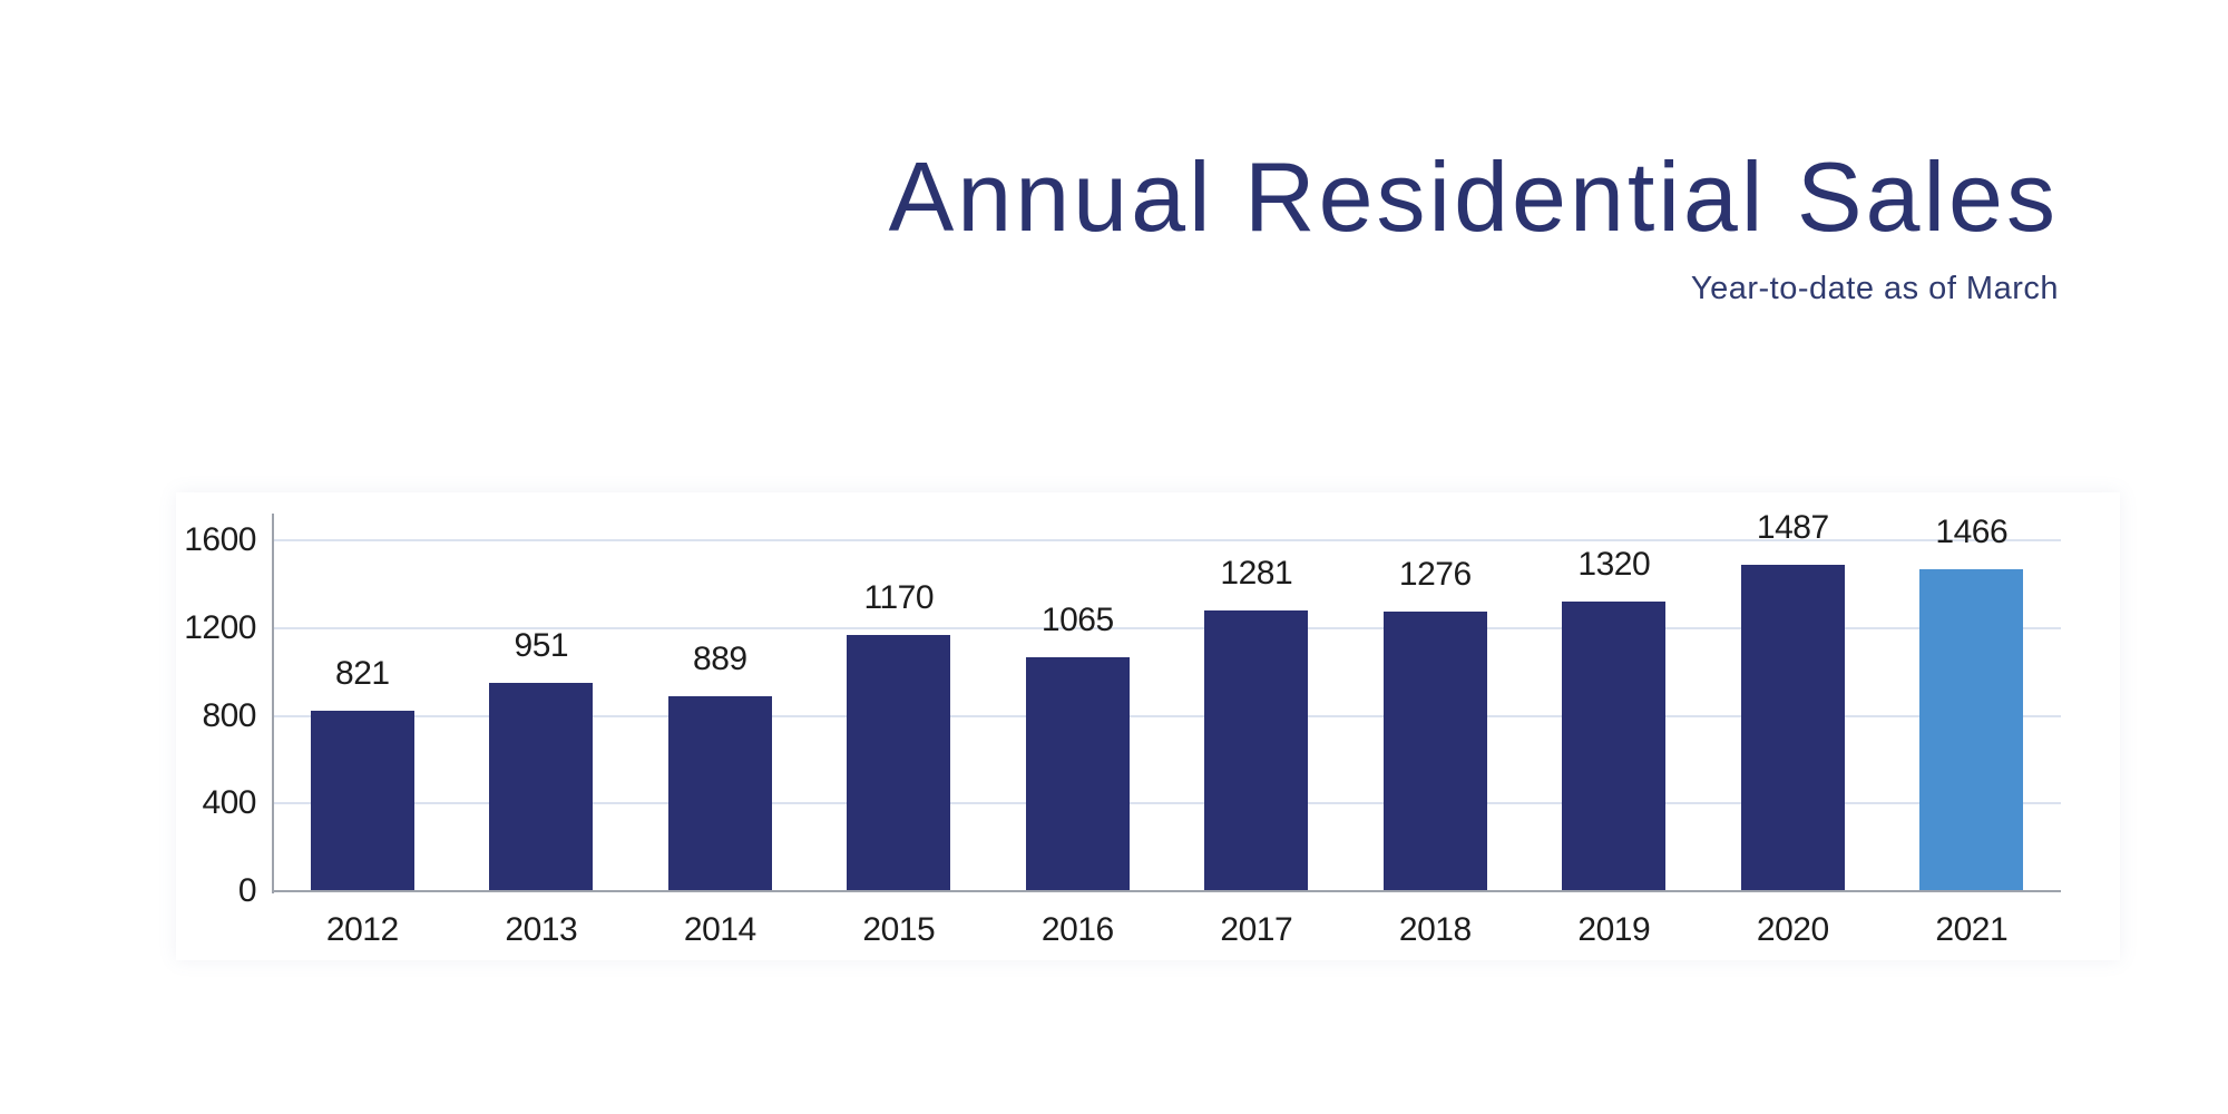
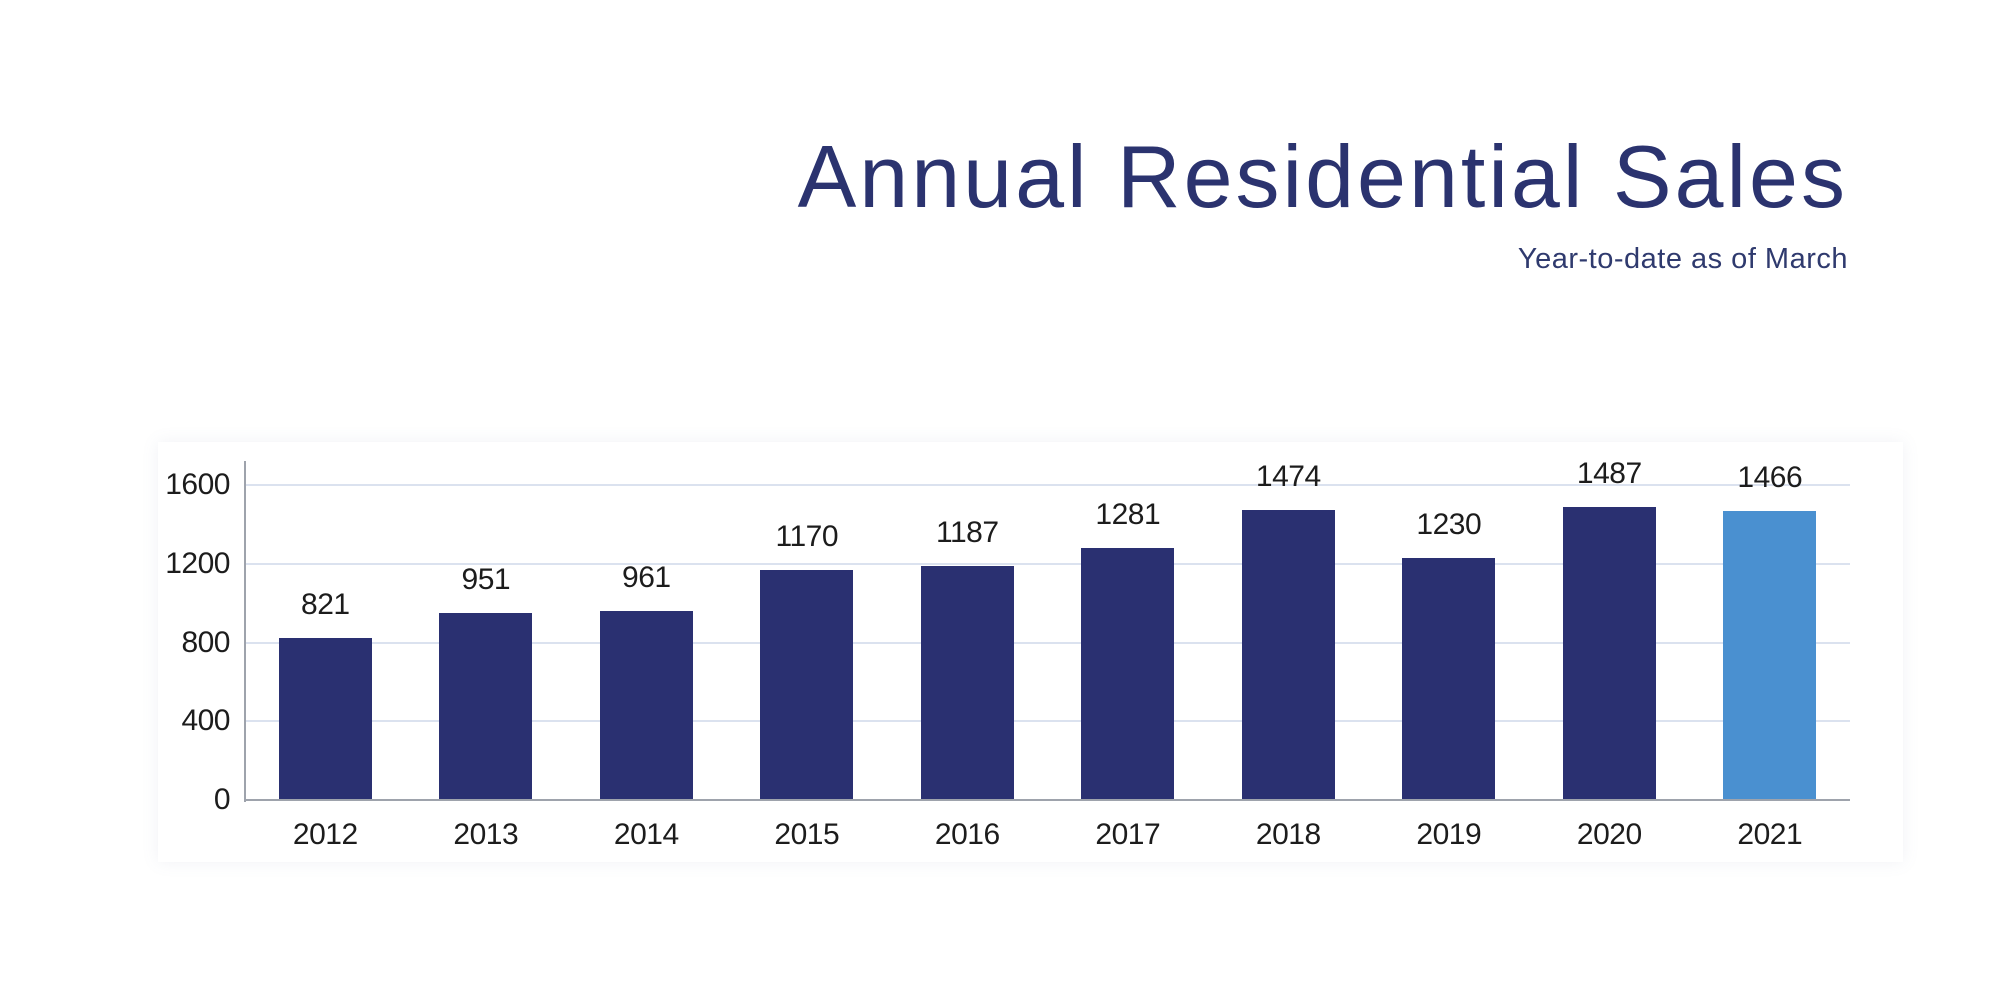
2014: 889 -> 961
2016: 1065 -> 1187
2018: 1276 -> 1474
2019: 1320 -> 1230
